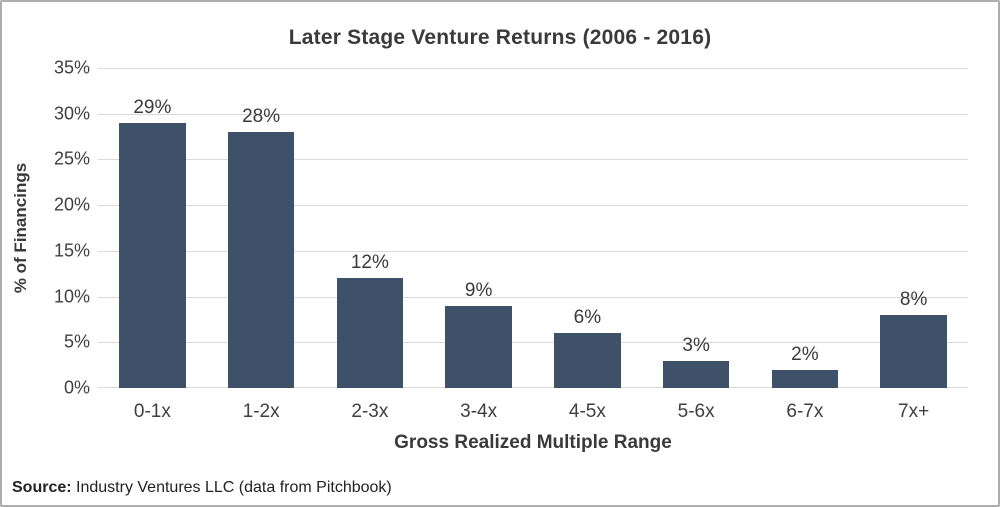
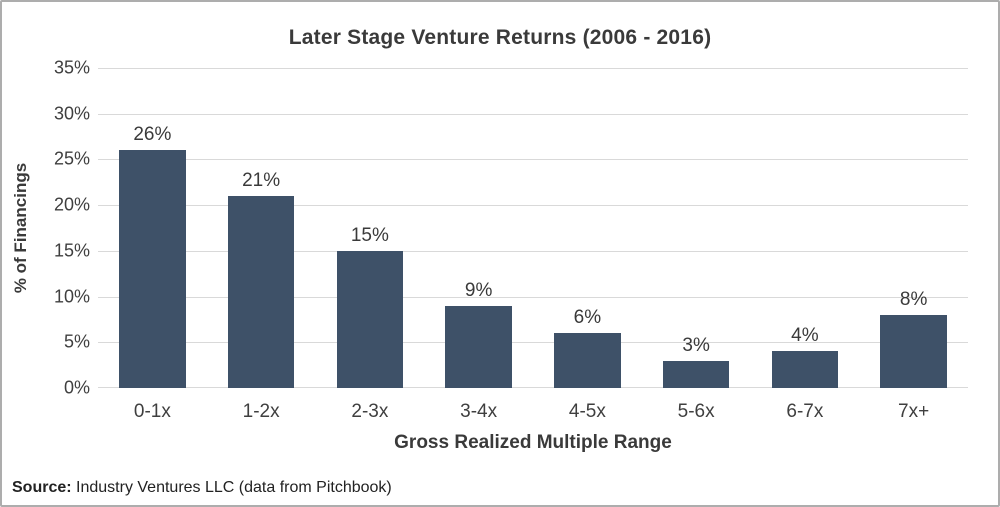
0-1x: 29% -> 26%
1-2x: 28% -> 21%
2-3x: 12% -> 15%
6-7x: 2% -> 4%
